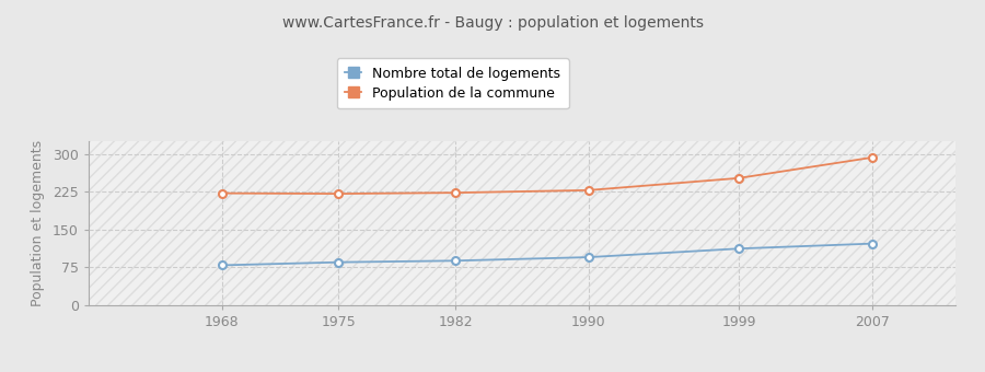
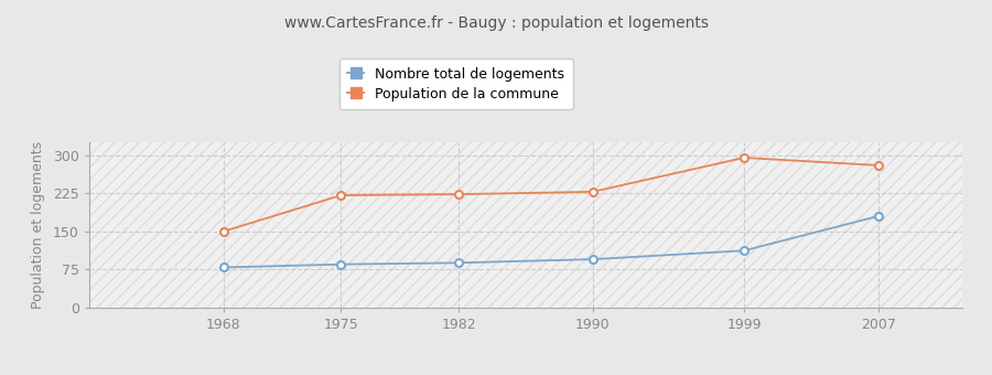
Population de la commune/1968: 222 -> 150
Population de la commune/1999: 252 -> 295
Nombre total de logements/2007: 122 -> 180
Population de la commune/2007: 293 -> 280
